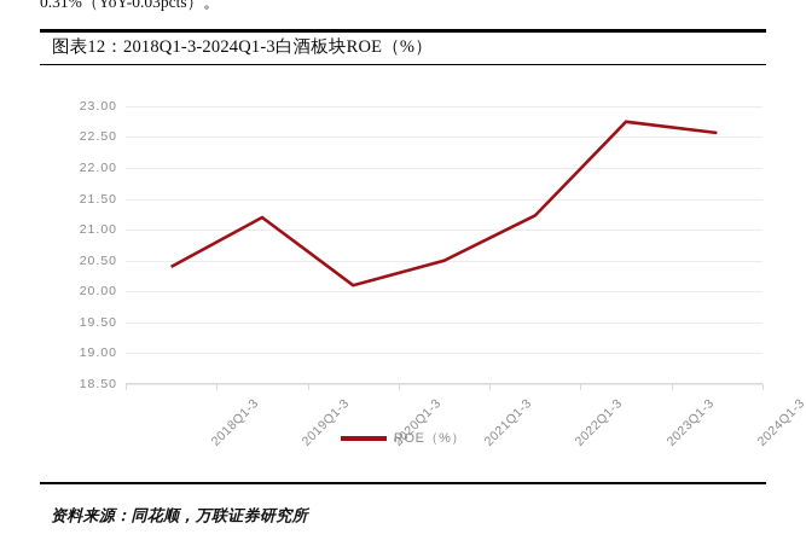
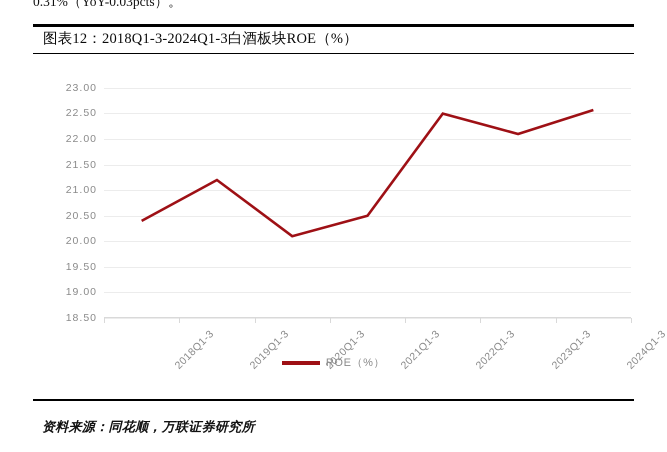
2022Q1-3: 21.2 -> 22.5
2023Q1-3: 22.8 -> 22.1
